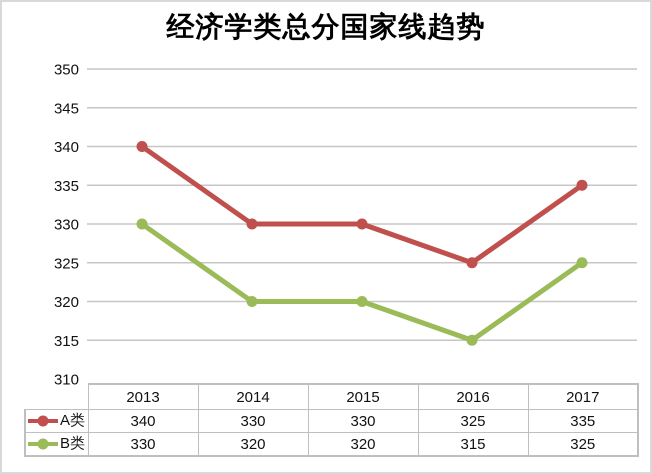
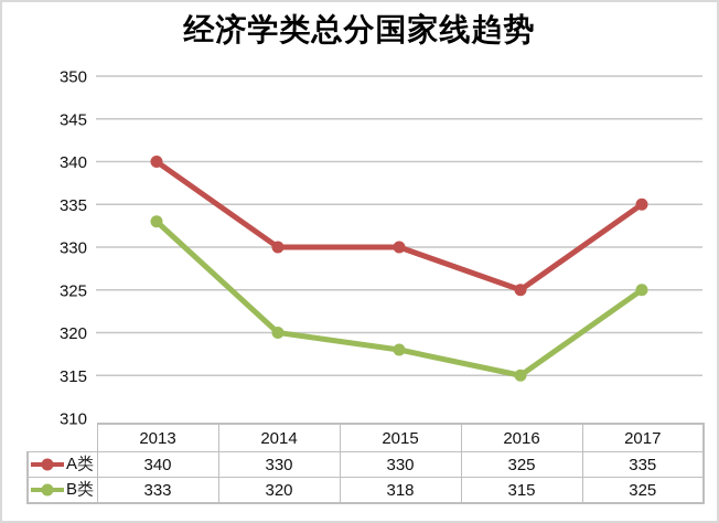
B类/2013: 330 -> 333
B类/2015: 320 -> 318
